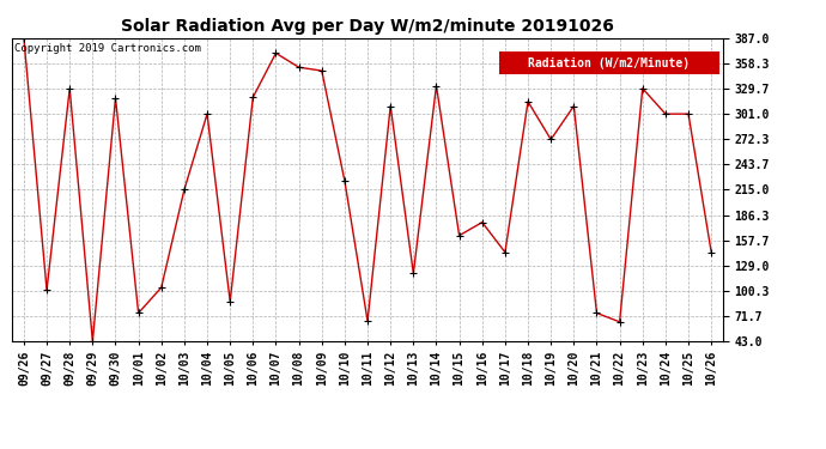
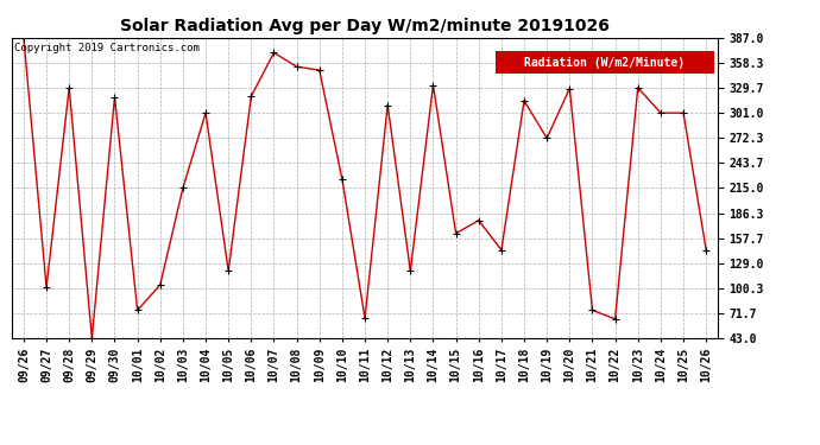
10/05: 88 -> 120
10/20: 310 -> 329
